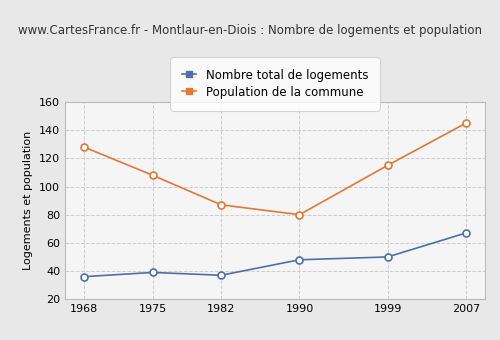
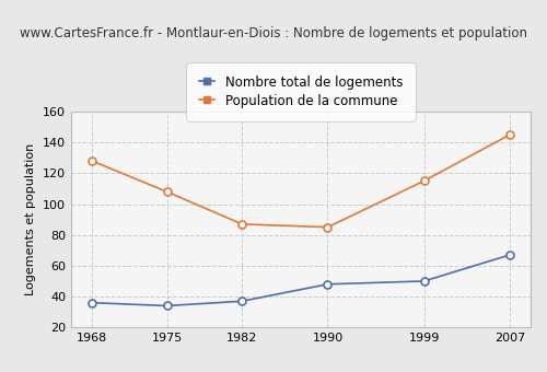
Nombre total de logements/1975: 39 -> 34
Population de la commune/1990: 80 -> 85
